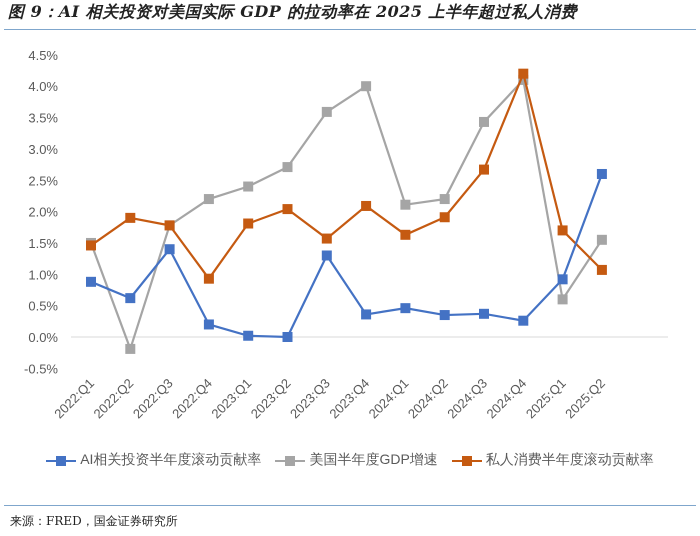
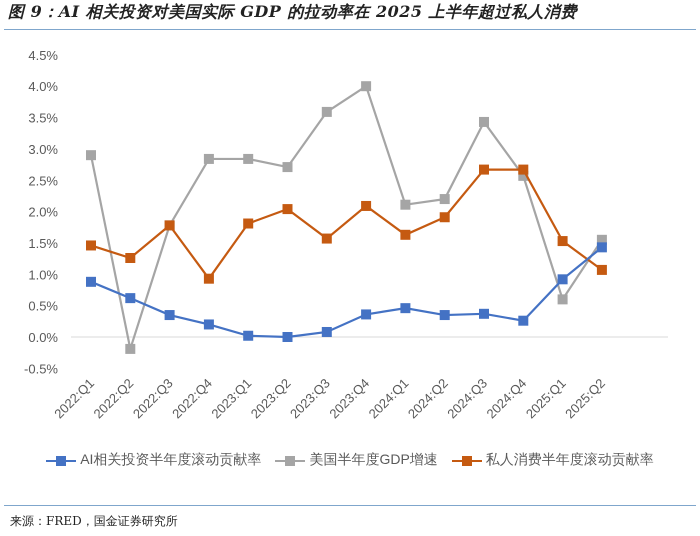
美国半年度GDP增速/2022:Q1: 1.5% -> 2.9%
私人消费半年度滚动贡献率/2022:Q2: 1.9% -> 1.3%
AI相关投资半年度滚动贡献率/2022:Q3: 1.4% -> 0.3%
美国半年度GDP增速/2022:Q4: 2.2% -> 2.8%
美国半年度GDP增速/2023:Q1: 2.4% -> 2.8%
AI相关投资半年度滚动贡献率/2023:Q3: 1.3% -> 0.1%
美国半年度GDP增速/2024:Q4: 4.1% -> 2.6%
私人消费半年度滚动贡献率/2024:Q4: 4.2% -> 2.7%
私人消费半年度滚动贡献率/2025:Q1: 1.7% -> 1.5%
AI相关投资半年度滚动贡献率/2025:Q2: 2.6% -> 1.4%
